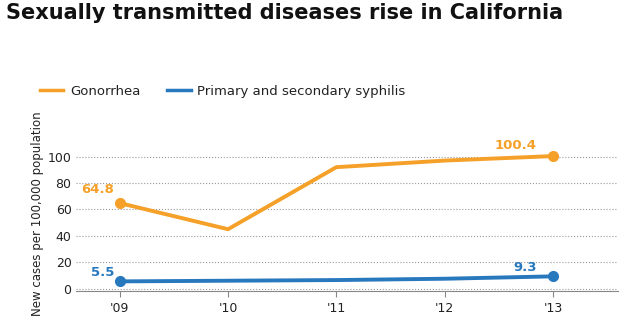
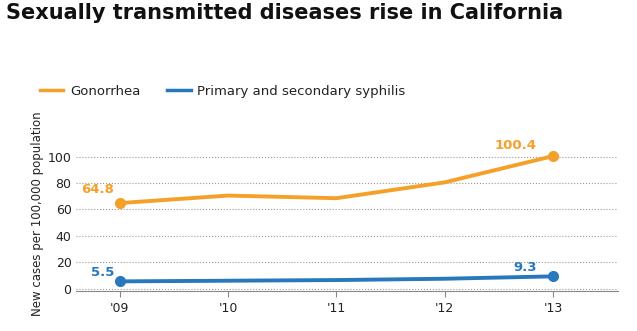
Gonorrhea/'10: 45 -> 70
Gonorrhea/'11: 92 -> 68
Gonorrhea/'12: 97 -> 80
